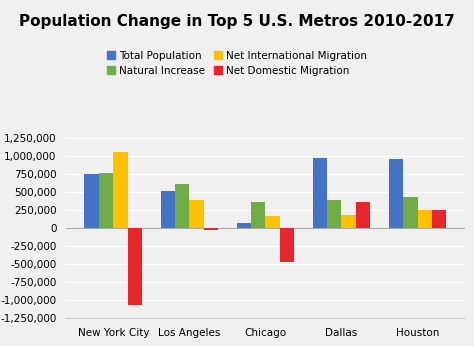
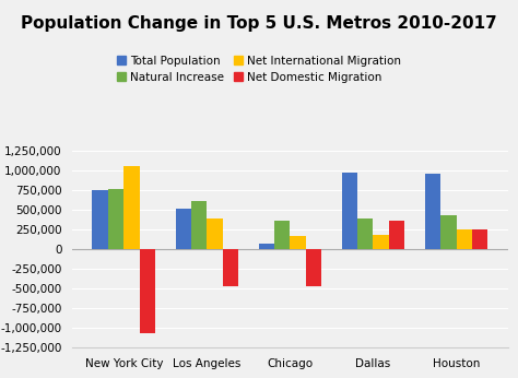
Net Domestic Migration/Los Angeles: -20,000 -> -470,000
